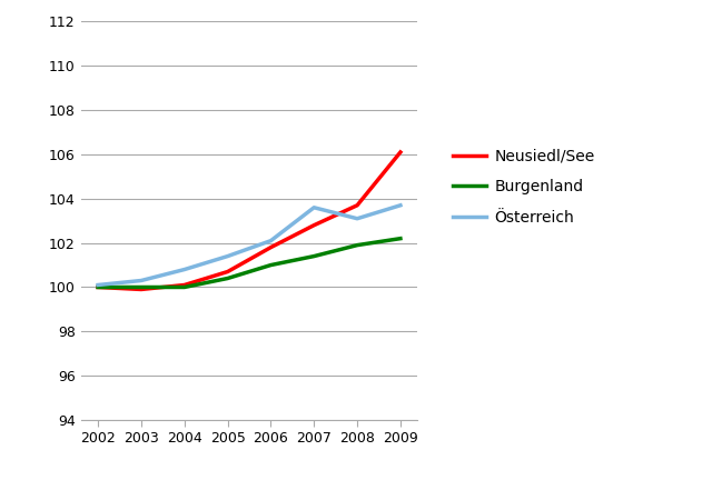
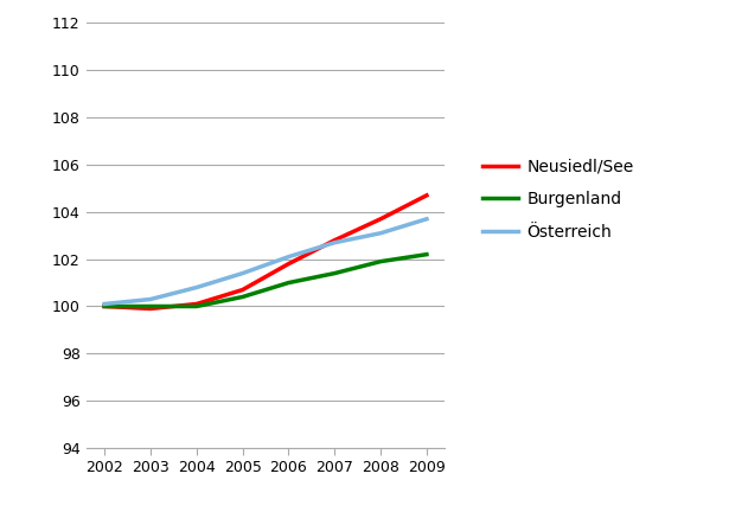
Österreich/2007: 103.6 -> 102.7
Neusiedl/See/2009: 106.1 -> 104.7
